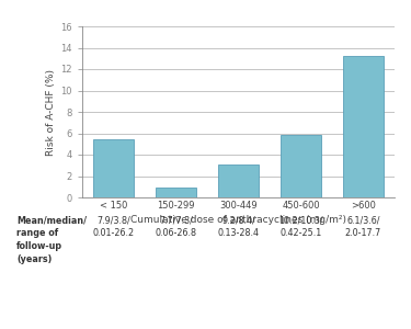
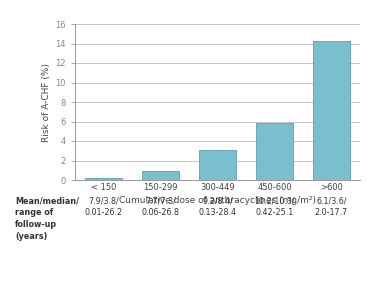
< 150: 5.4 -> 0.2
>600: 13.2 -> 14.3
